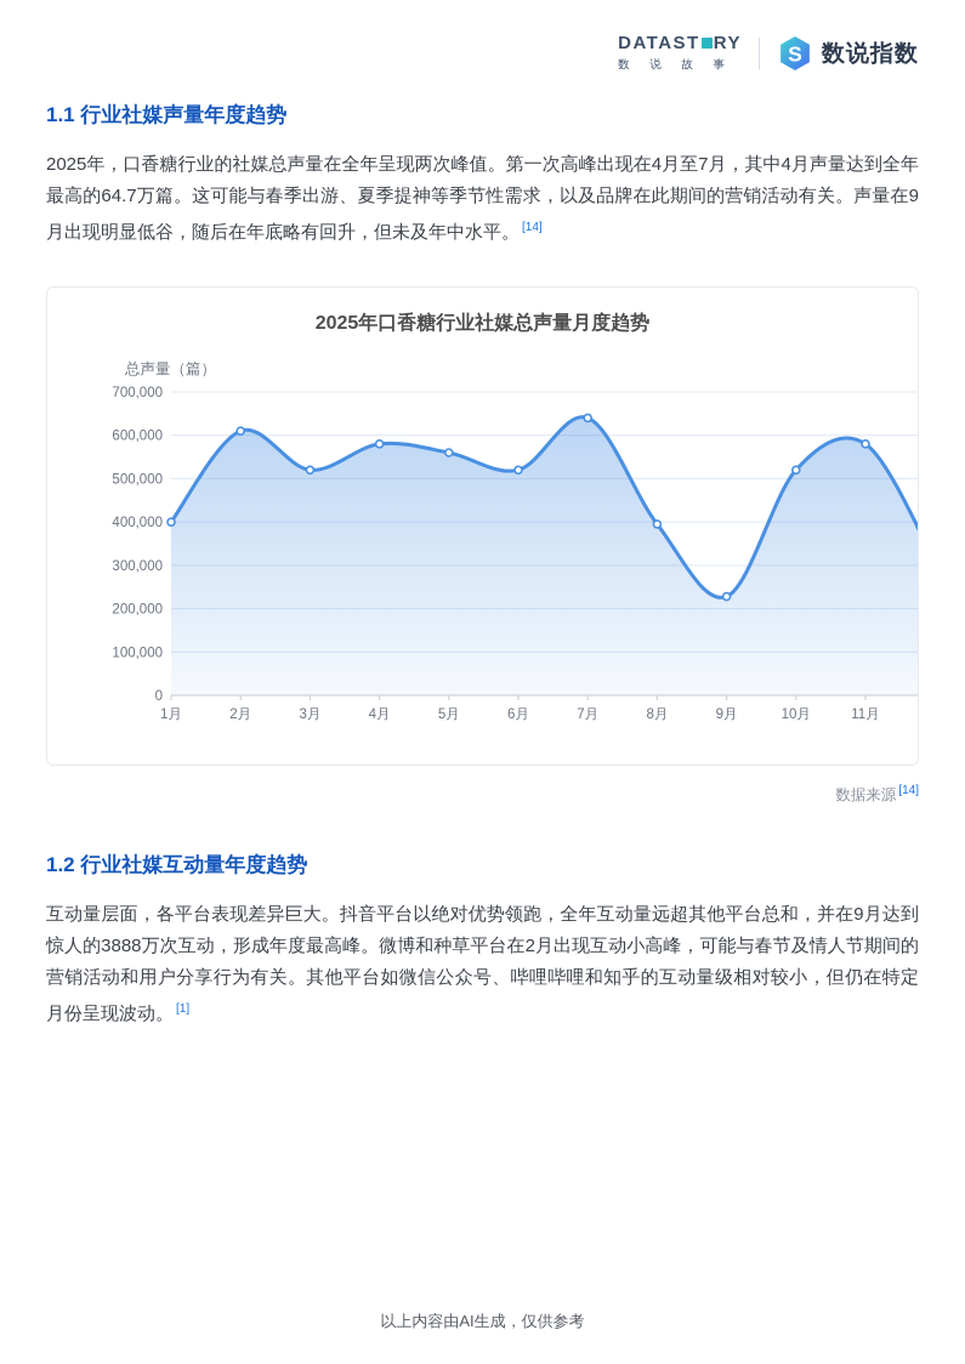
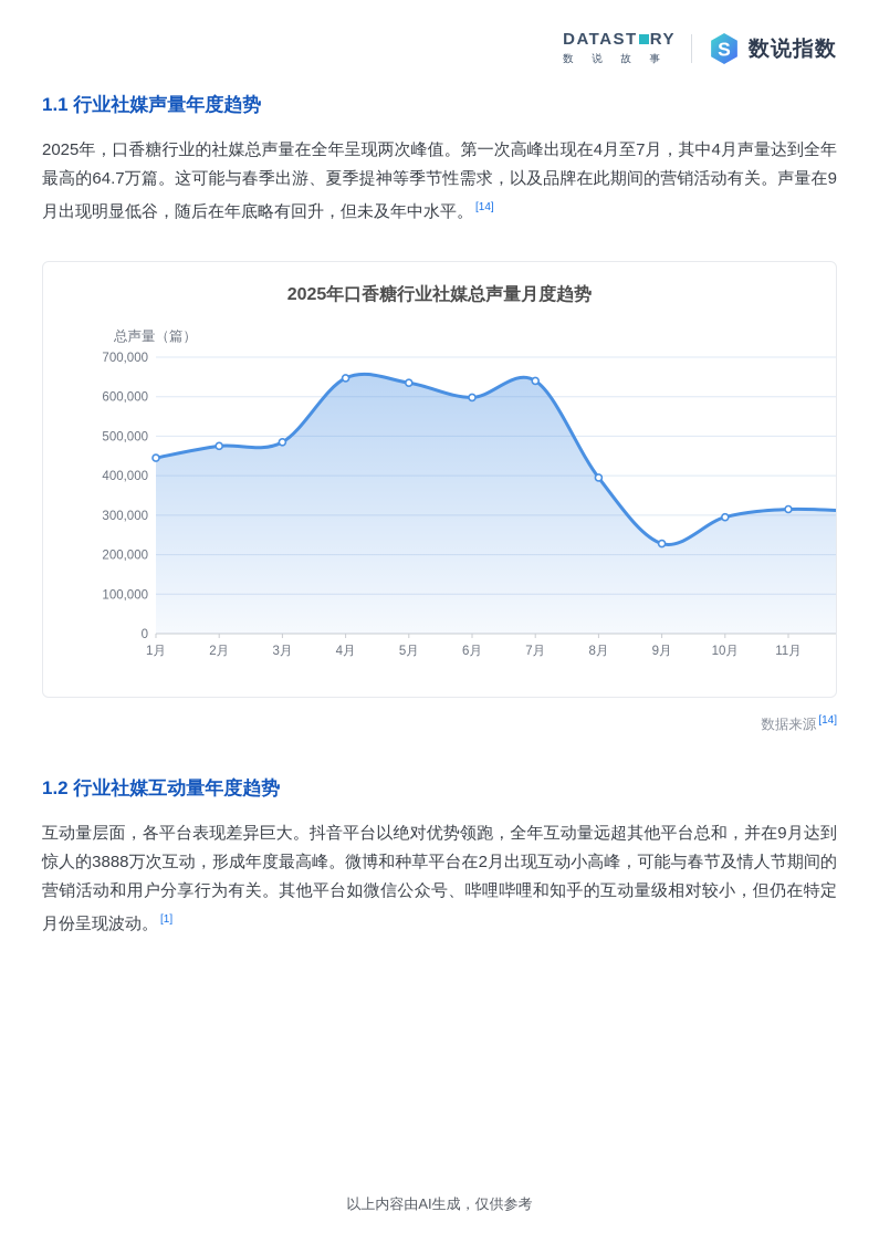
1月: 400000 -> 440000
2月: 610000 -> 480000
3月: 520000 -> 480000
4月: 580000 -> 650000
5月: 560000 -> 640000
6月: 520000 -> 600000
10月: 520000 -> 300000
11月: 580000 -> 320000
